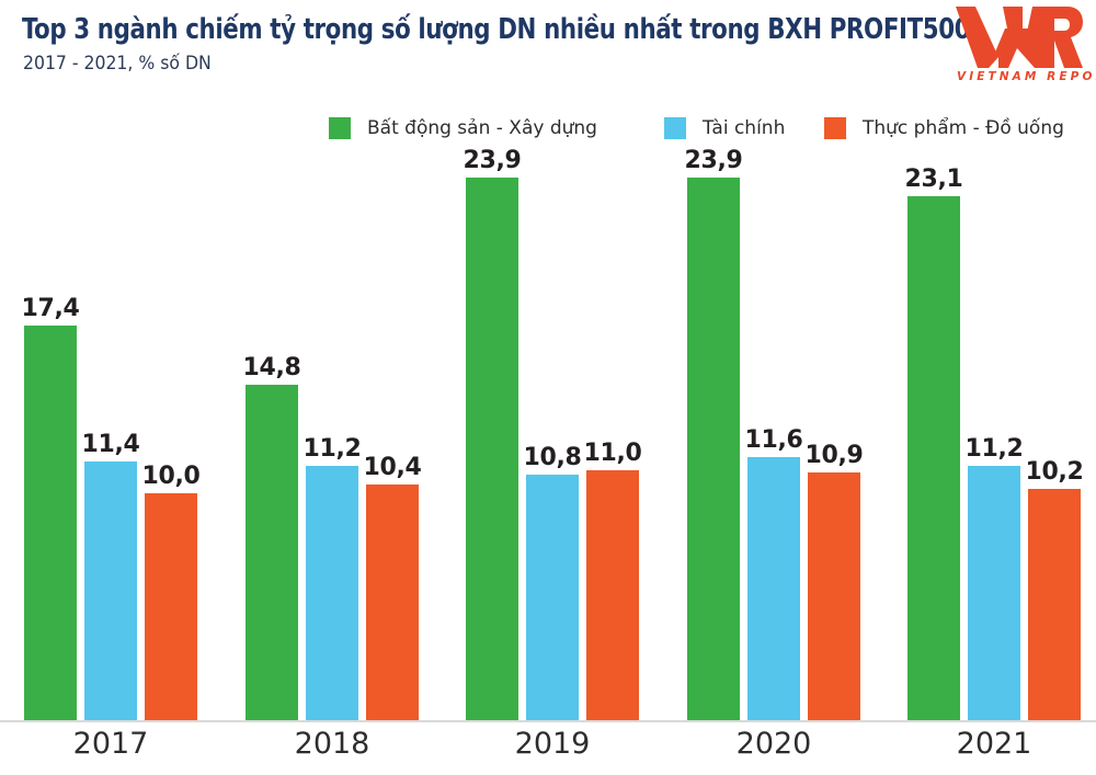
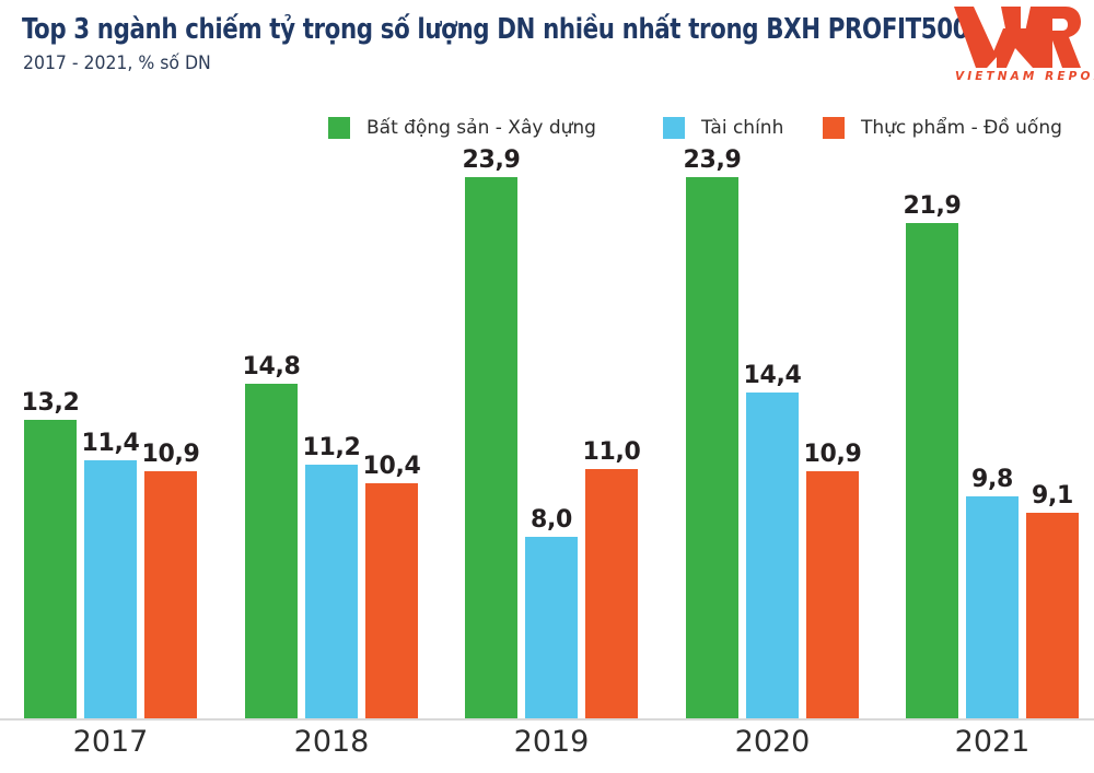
Bất động sản - Xây dựng/2017: 17,4 -> 13,2
Thực phẩm - Đồ uống/2017: 10,0 -> 10,9
Tài chính/2019: 10,8 -> 8,0
Tài chính/2020: 11,6 -> 14,4
Bất động sản - Xây dựng/2021: 23,1 -> 21,9
Tài chính/2021: 11,2 -> 9,8
Thực phẩm - Đồ uống/2021: 10,2 -> 9,1
